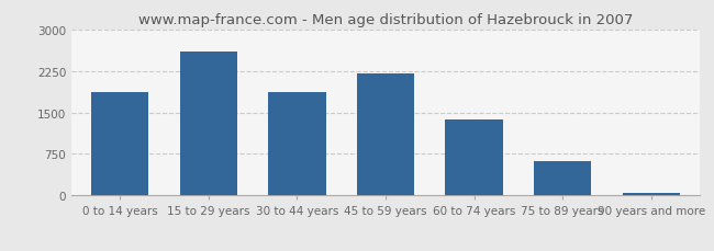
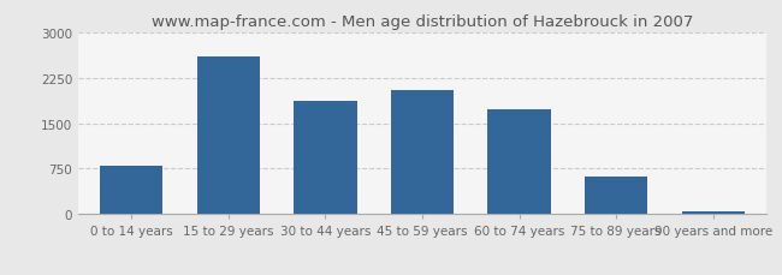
0 to 14 years: 1870 -> 800
45 to 59 years: 2200 -> 2040
60 to 74 years: 1370 -> 1720
